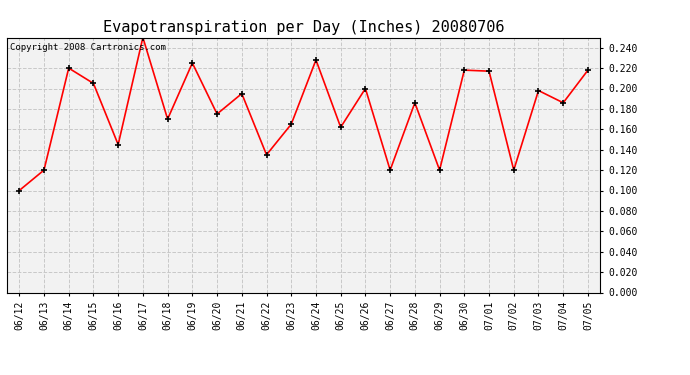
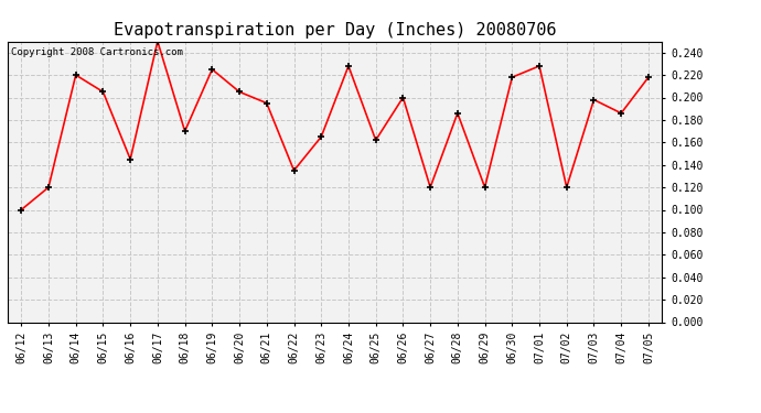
06/20: 0.175 -> 0.205
07/01: 0.217 -> 0.228
